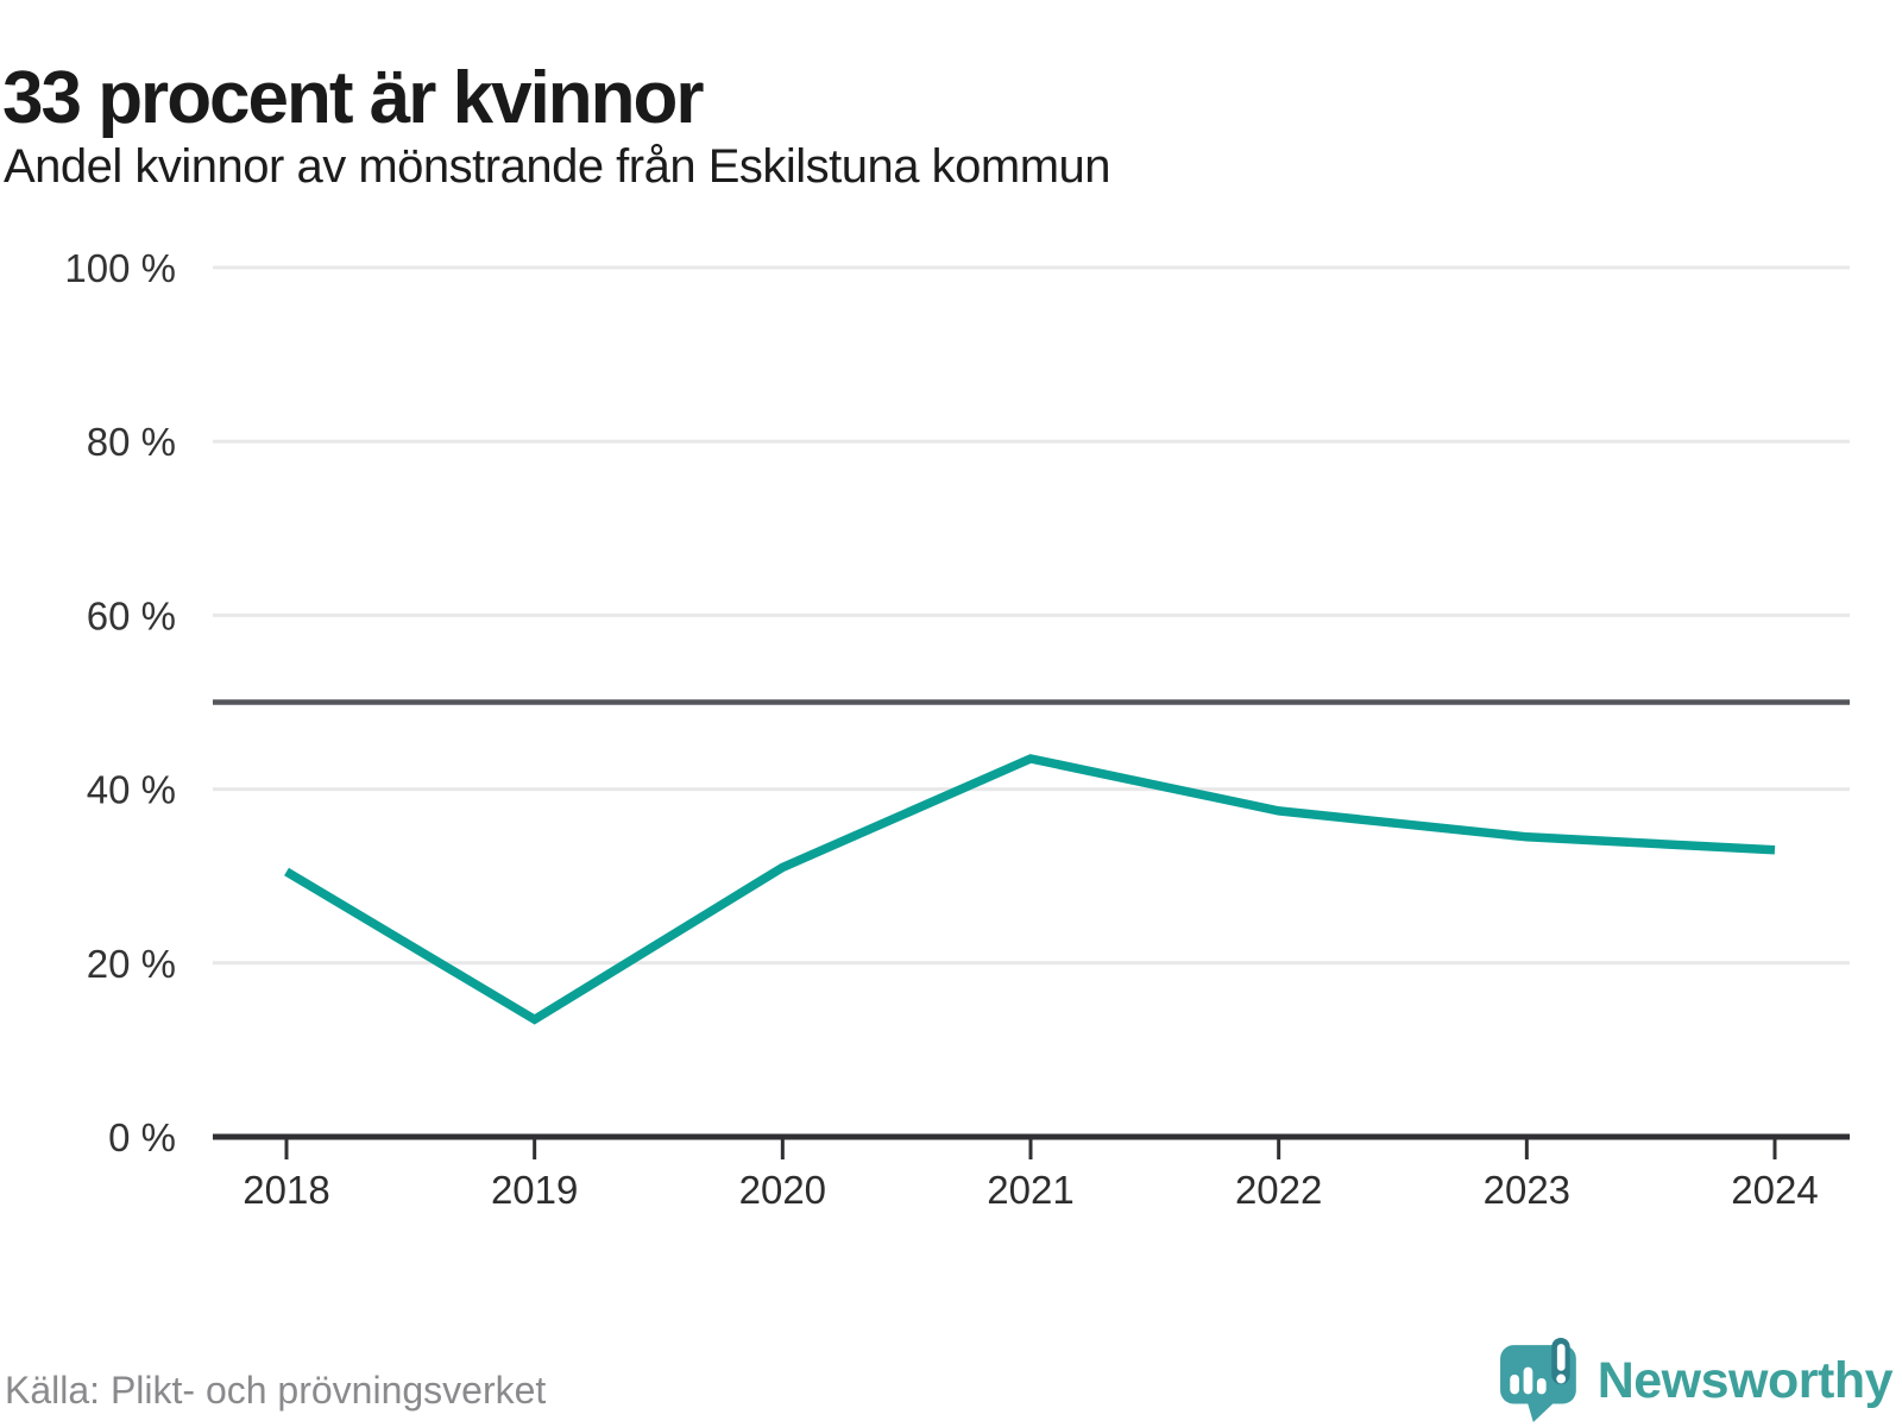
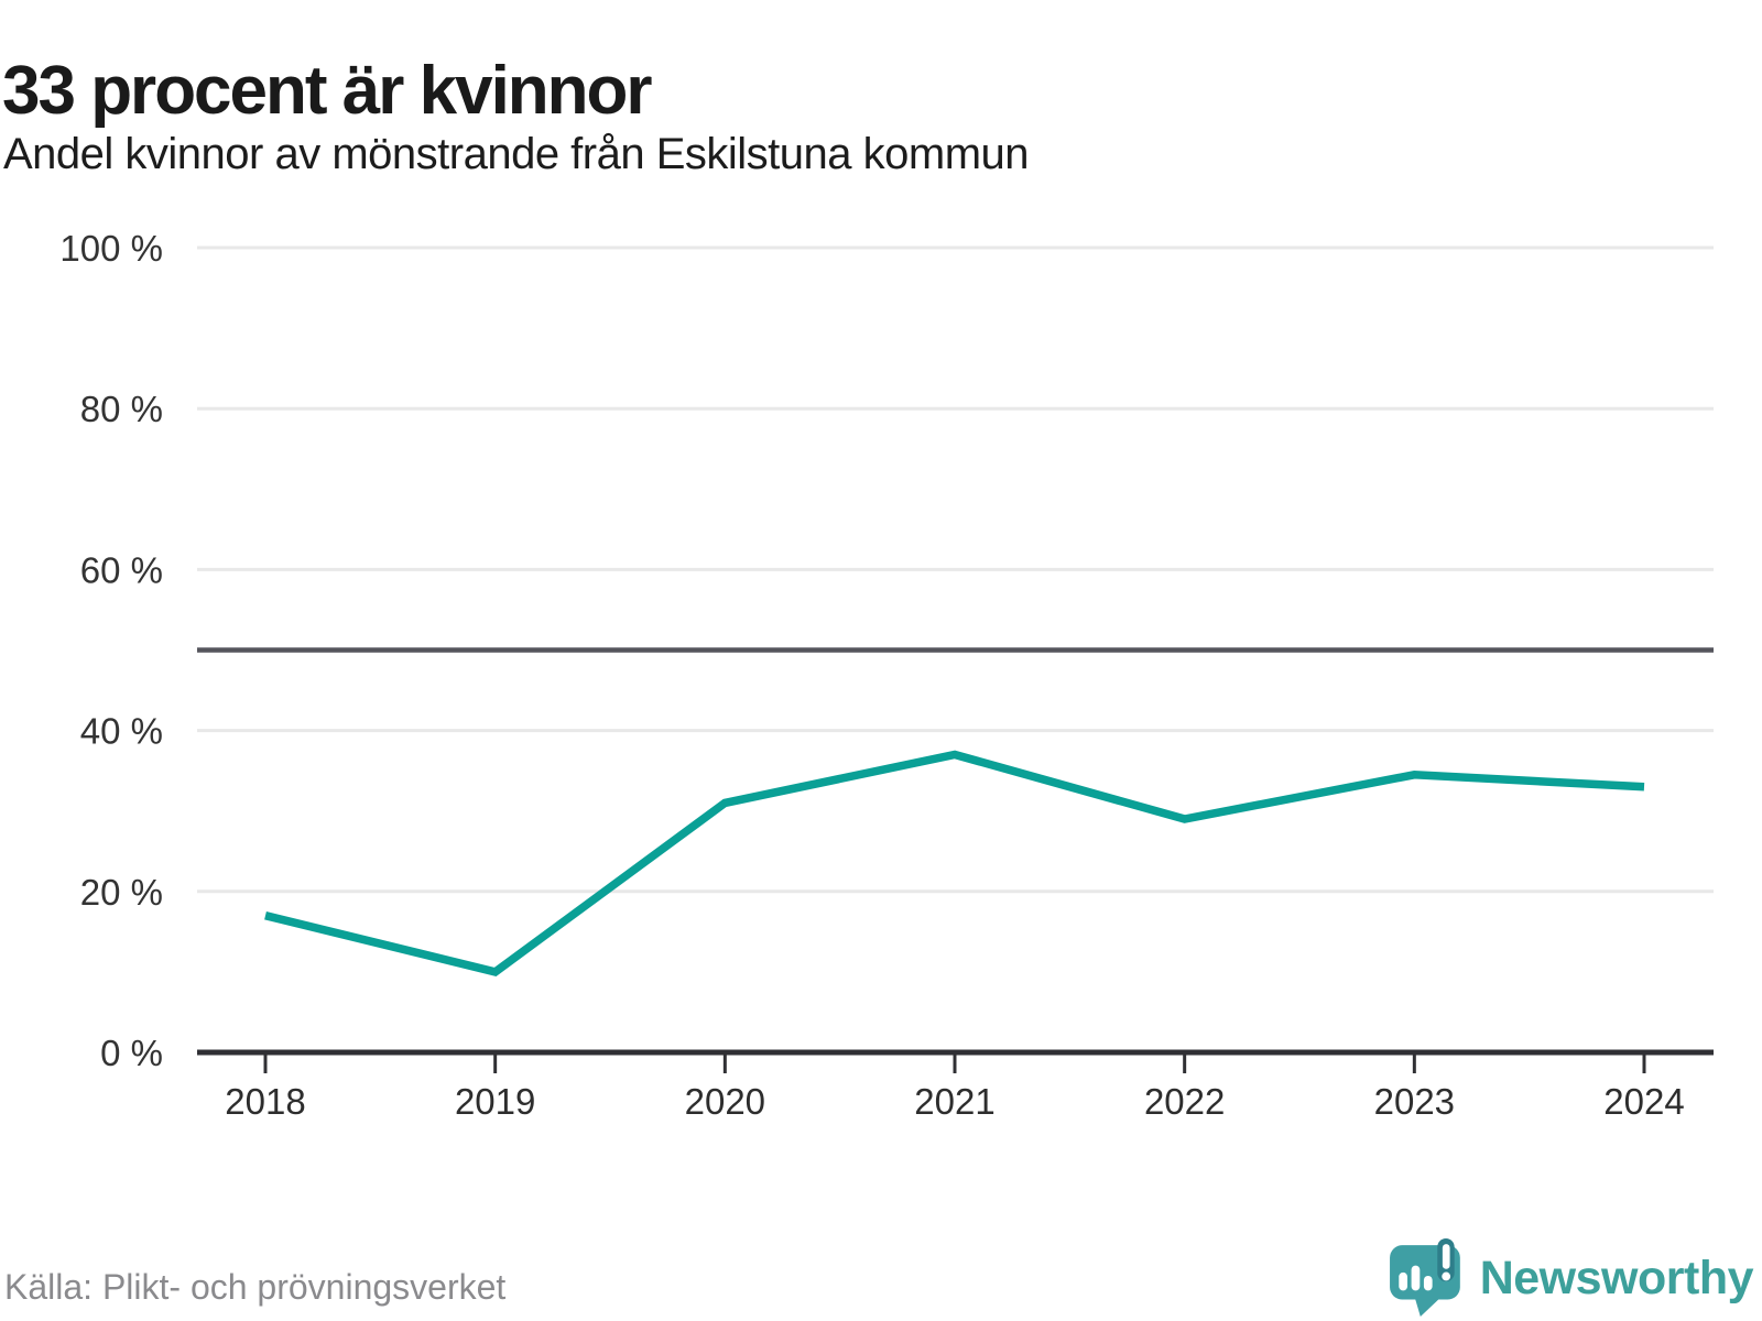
2018: 30% -> 17%
2019: 14% -> 10%
2021: 44% -> 37%
2022: 38% -> 29%
